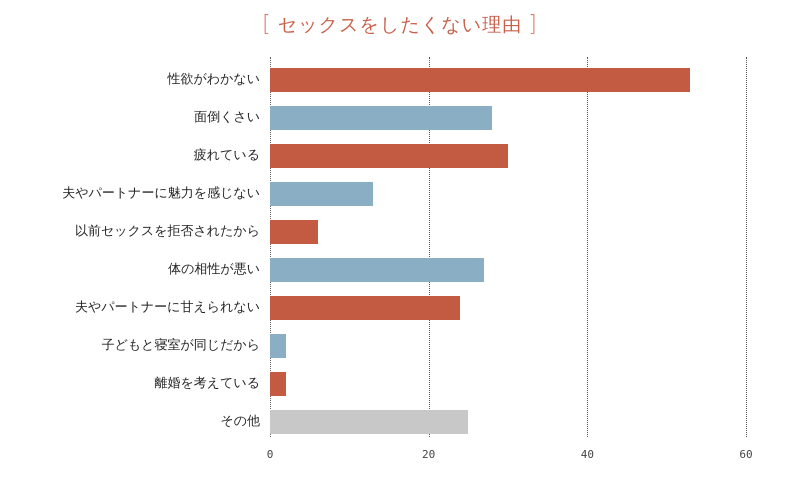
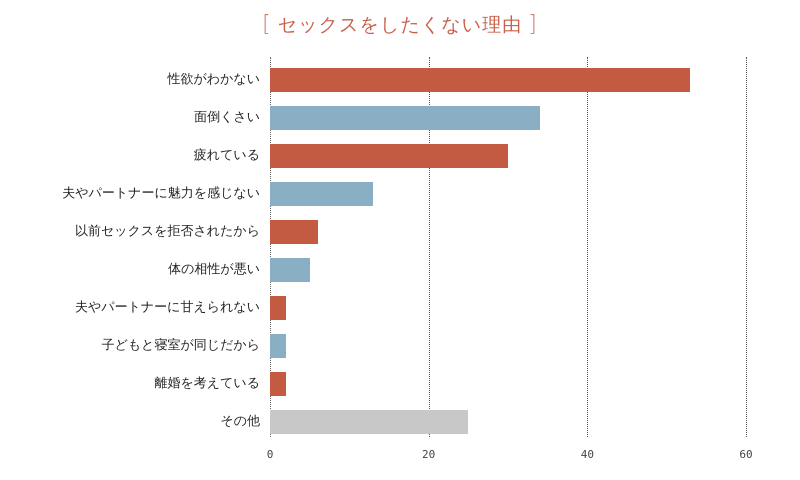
面倒くさい: 28 -> 34
体の相性が悪い: 27 -> 5
夫やパートナーに甘えられない: 24 -> 2
